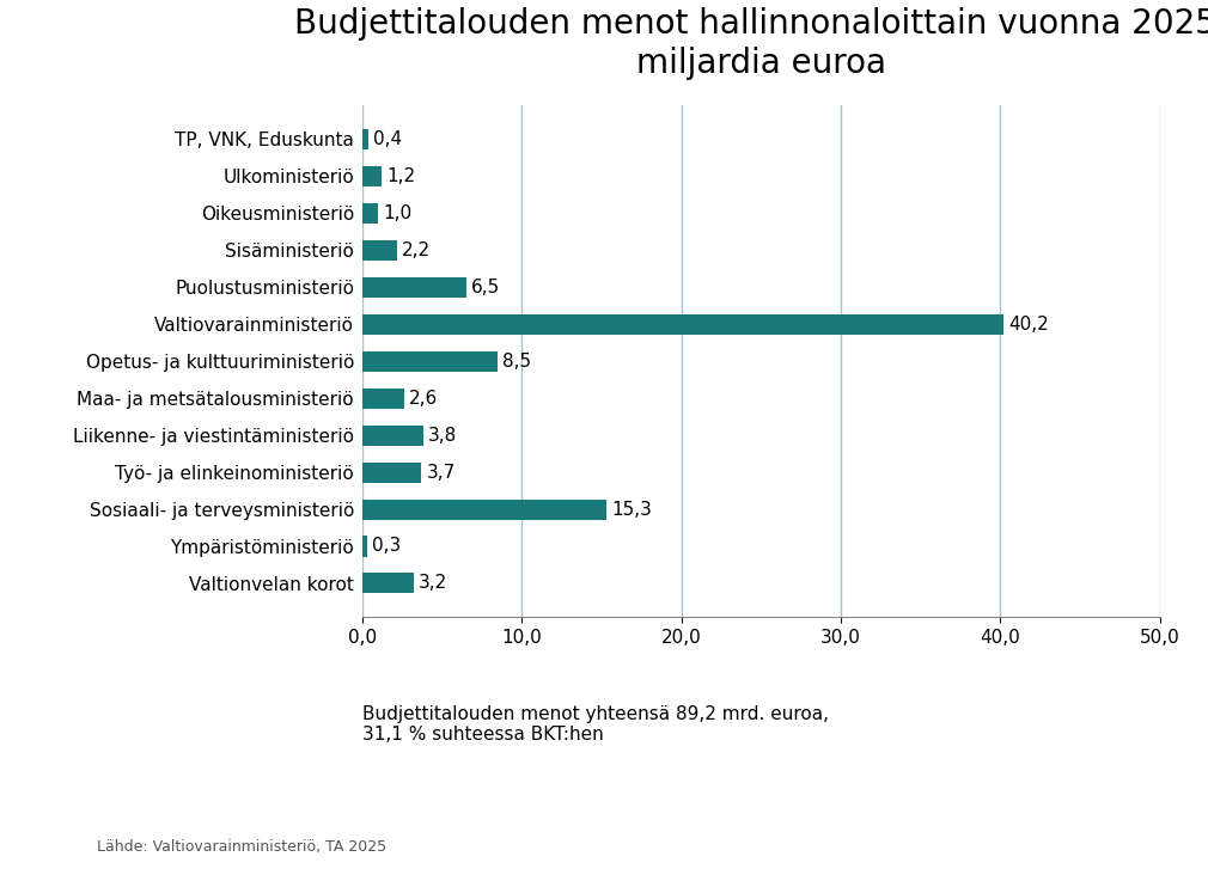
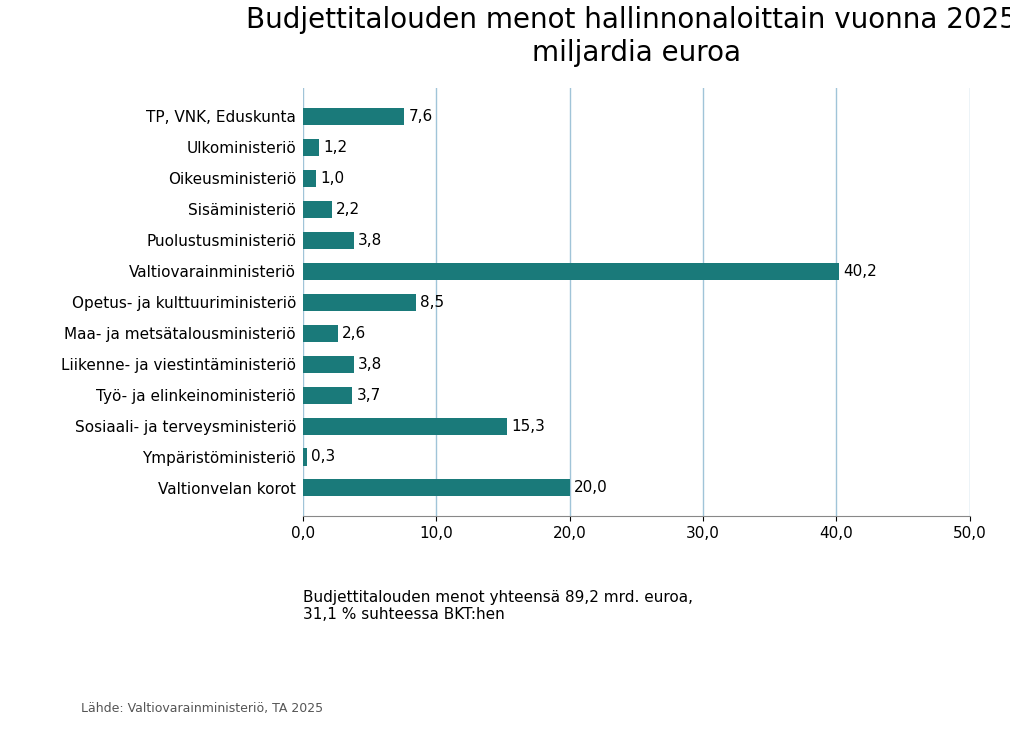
TP, VNK, Eduskunta: 0,4 -> 7,6
Puolustusministeriö: 6,5 -> 3,8
Valtionvelan korot: 3,2 -> 20,0
